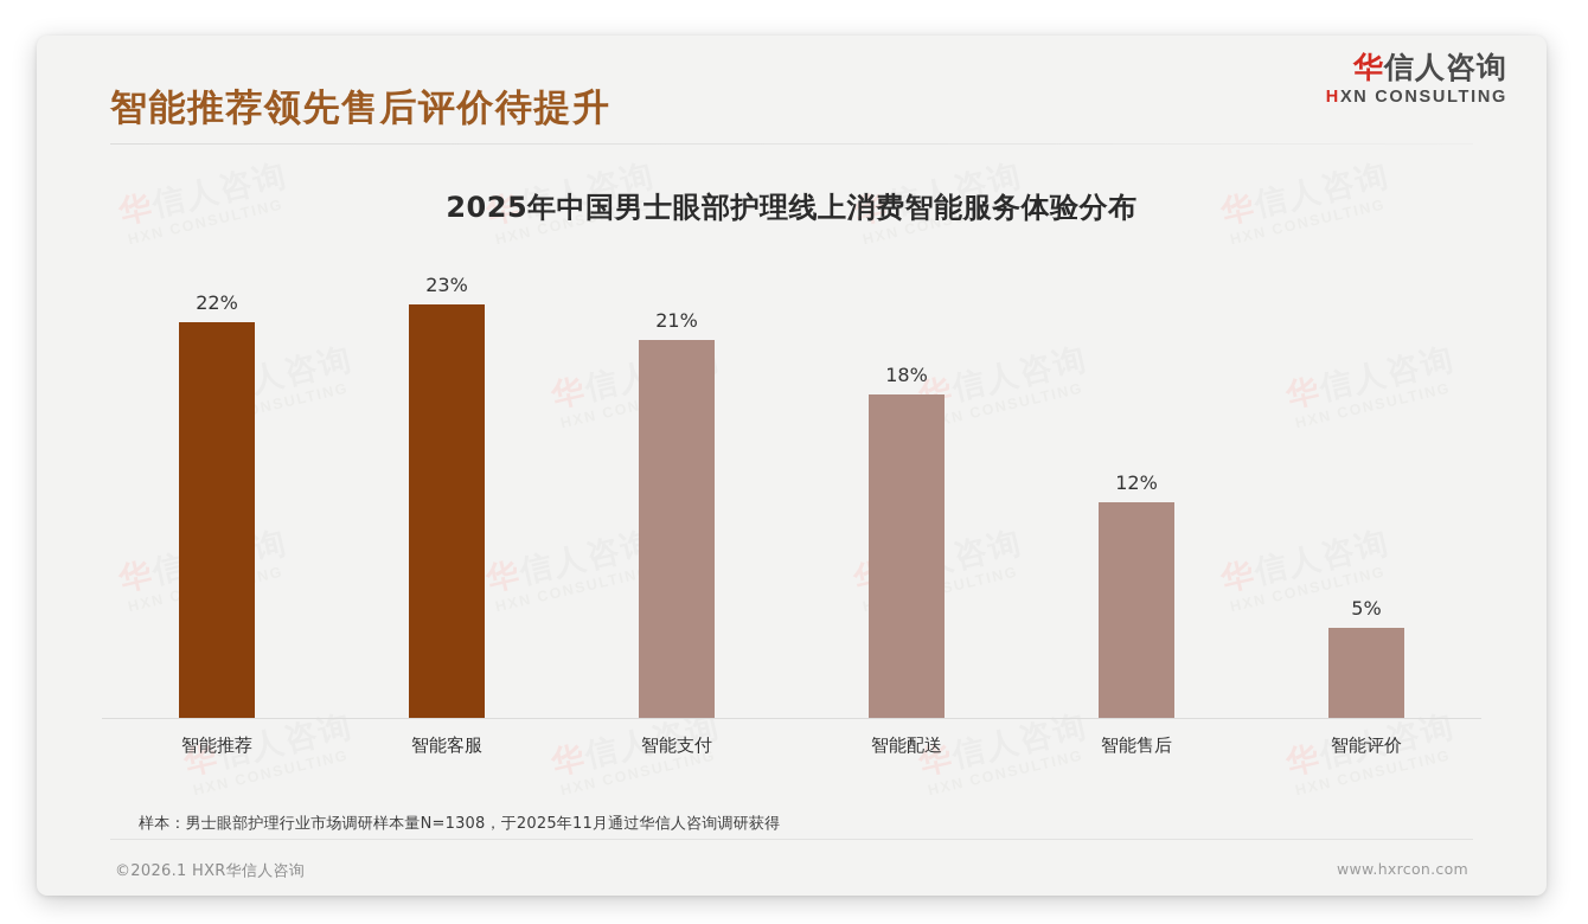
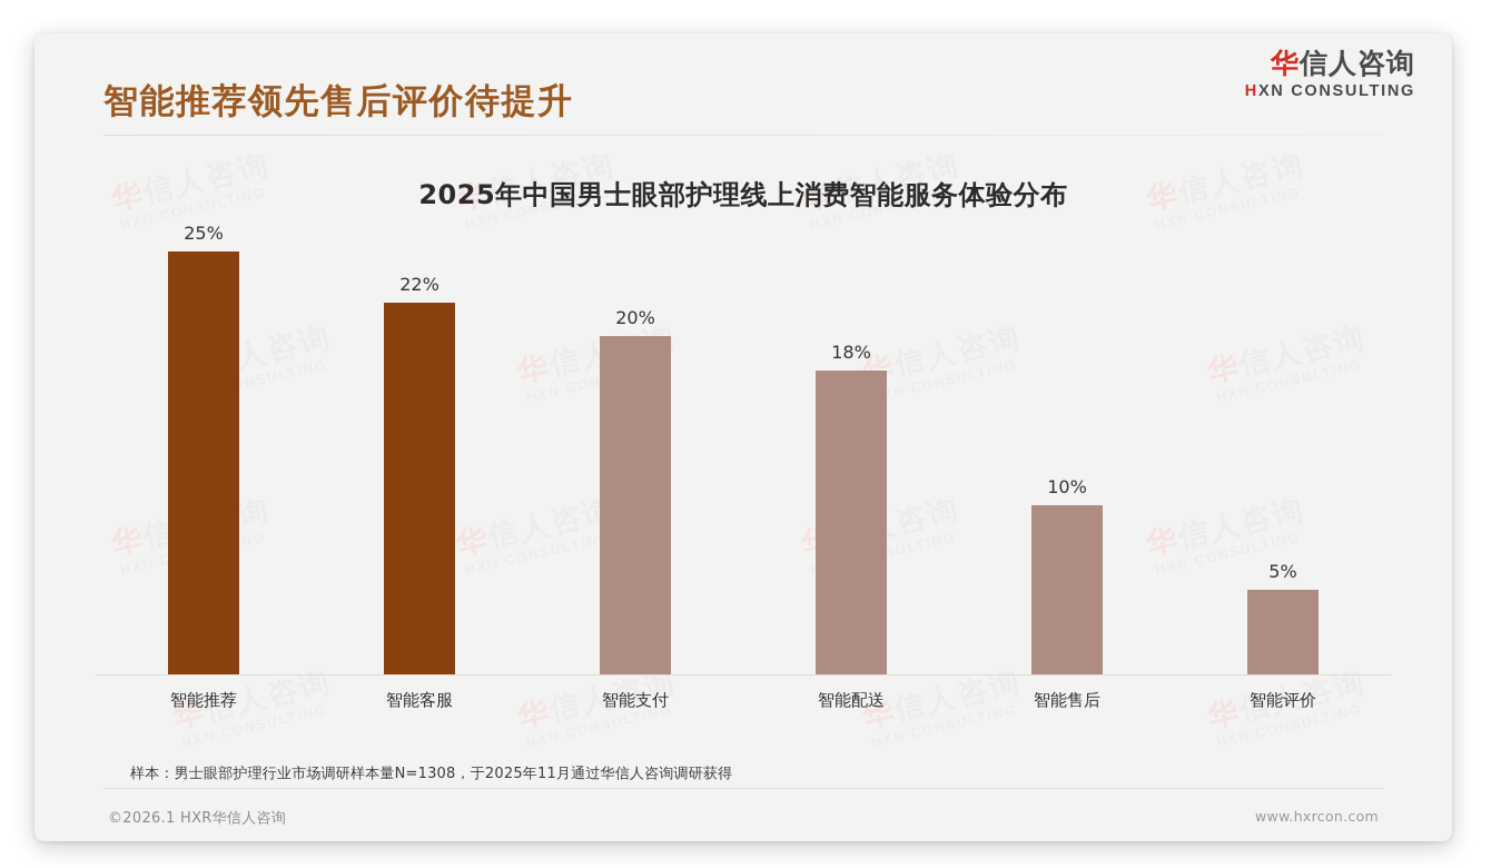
智能推荐: 22% -> 25%
智能客服: 23% -> 22%
智能支付: 21% -> 20%
智能售后: 12% -> 10%
